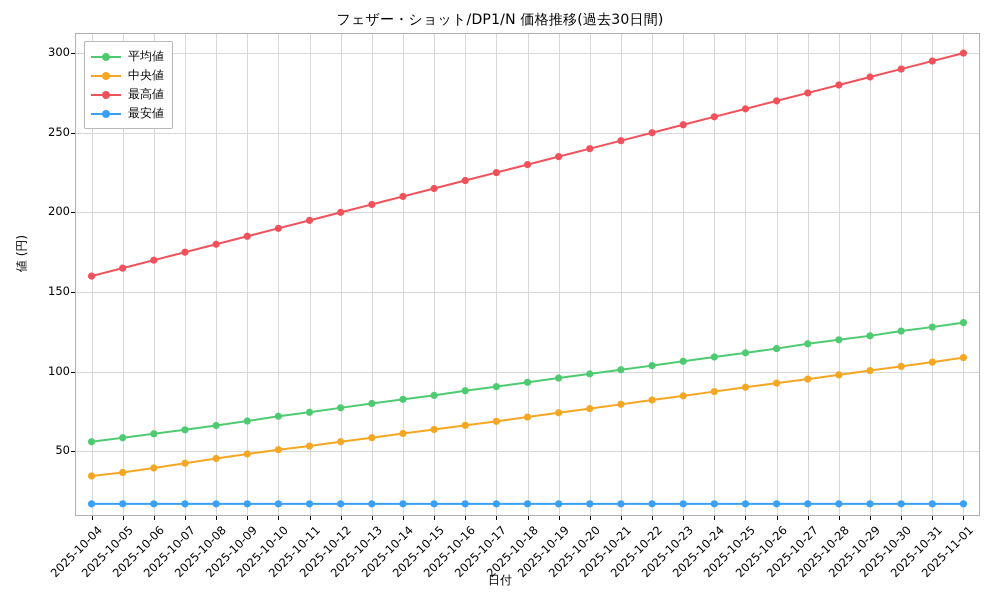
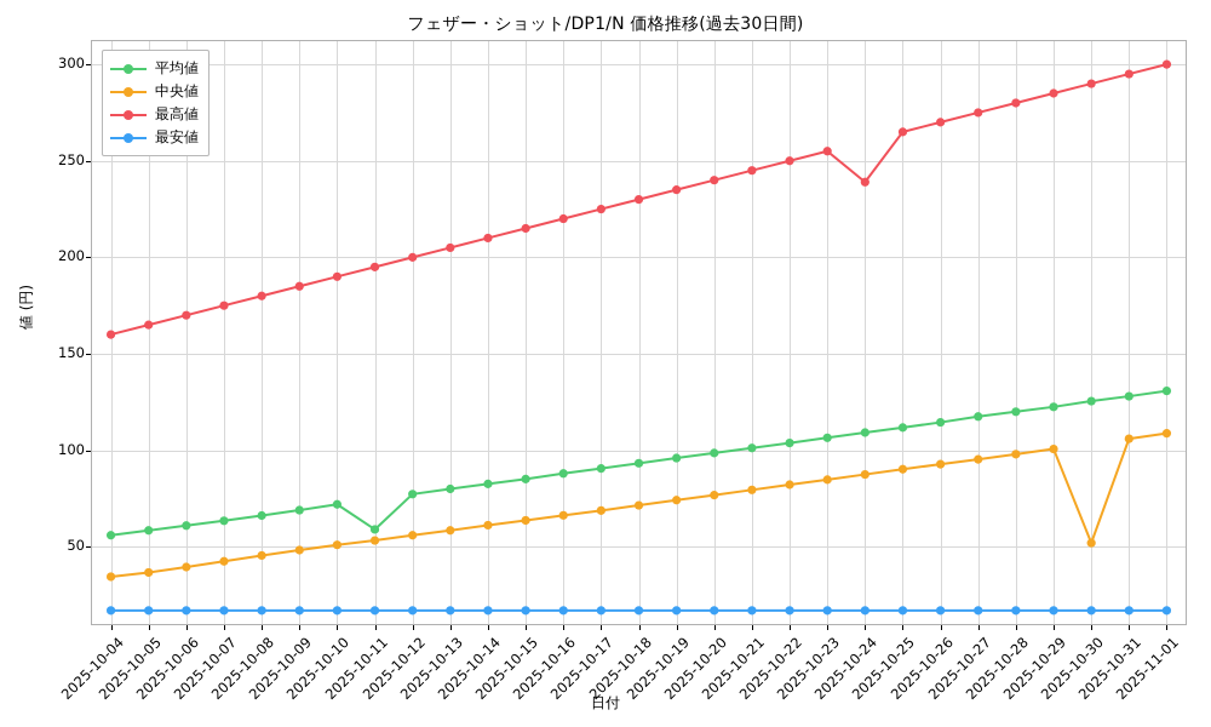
平均値/2025-10-11: 74 -> 59
最高値/2025-10-24: 260 -> 239
中央値/2025-10-30: 103 -> 52
